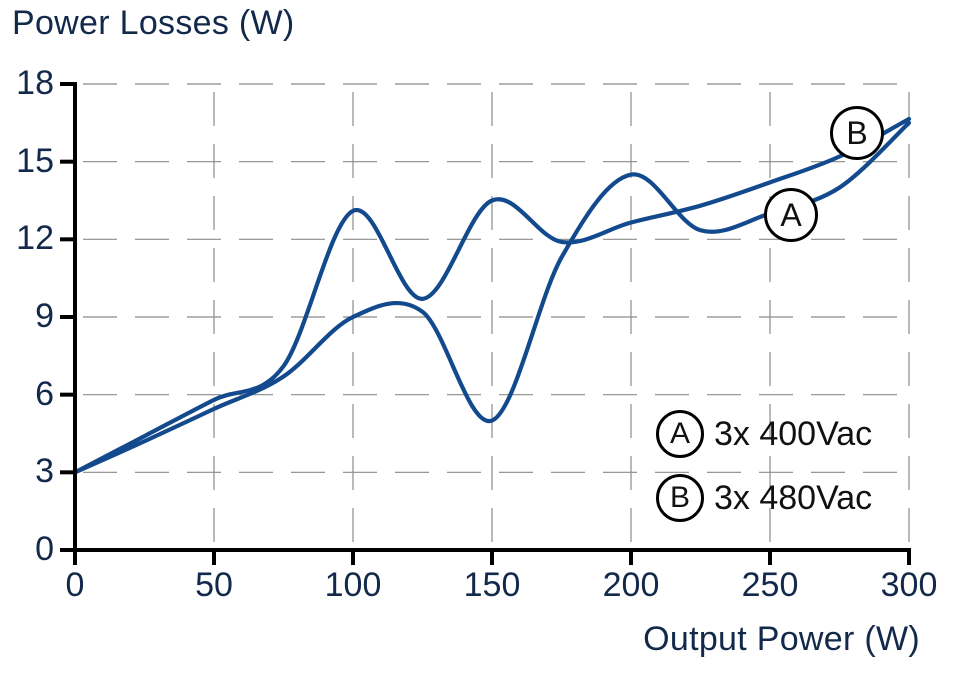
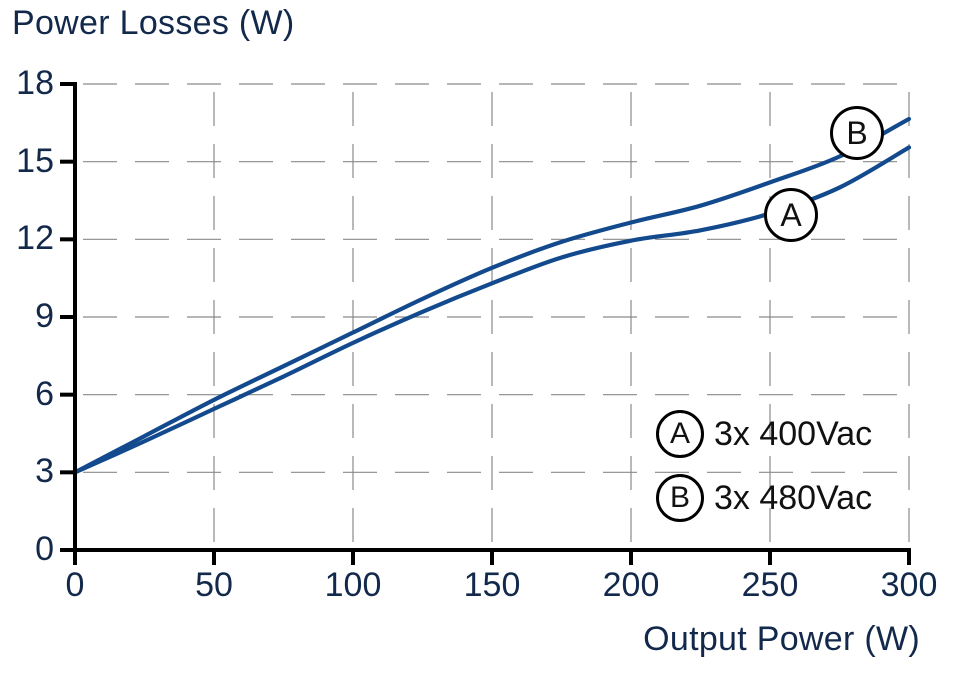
3x 400Vac/100: 9.0 -> 8.0
3x 480Vac/100: 13.1 -> 8.4
3x 400Vac/150: 5.0 -> 10.3
3x 480Vac/150: 13.5 -> 10.9
3x 400Vac/200: 14.5 -> 11.9
3x 400Vac/300: 16.5 -> 15.6
